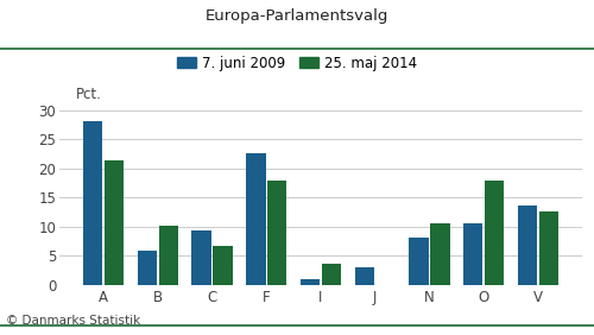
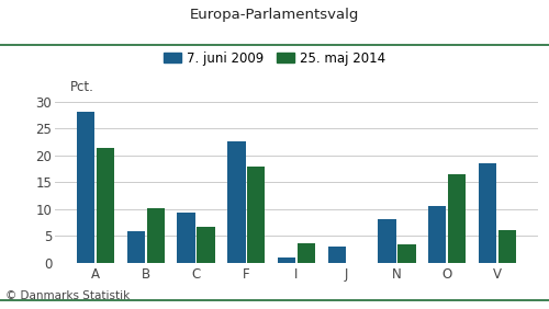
25. maj 2014/N: 10.5 -> 3.5
25. maj 2014/O: 17.9 -> 16.5
7. juni 2009/V: 13.7 -> 18.5
25. maj 2014/V: 12.6 -> 6.0
